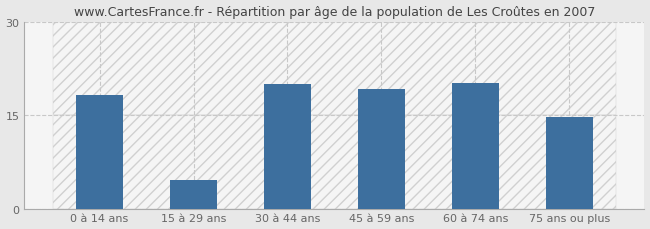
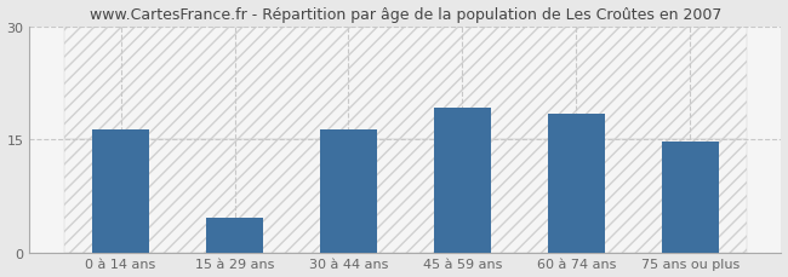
0 à 14 ans: 18.2 -> 16.3
30 à 44 ans: 20.0 -> 16.3
60 à 74 ans: 20.2 -> 18.4
